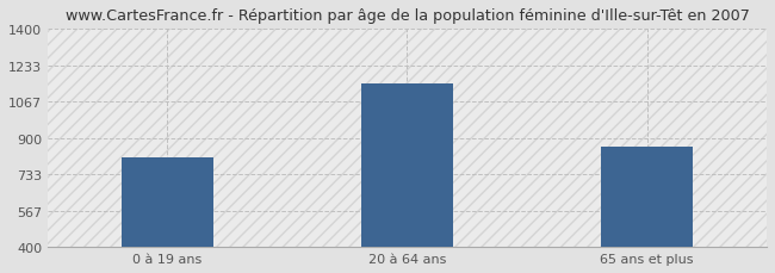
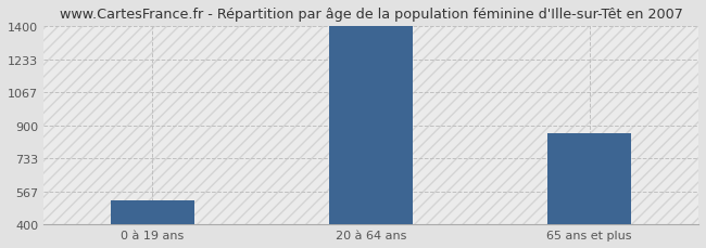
0 à 19 ans: 810 -> 520
20 à 64 ans: 1150 -> 1400
